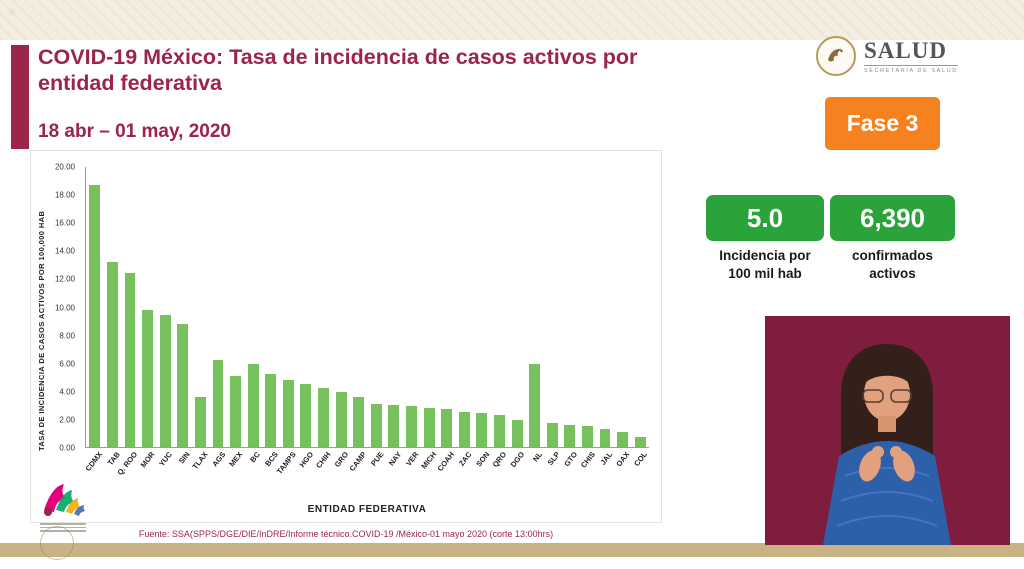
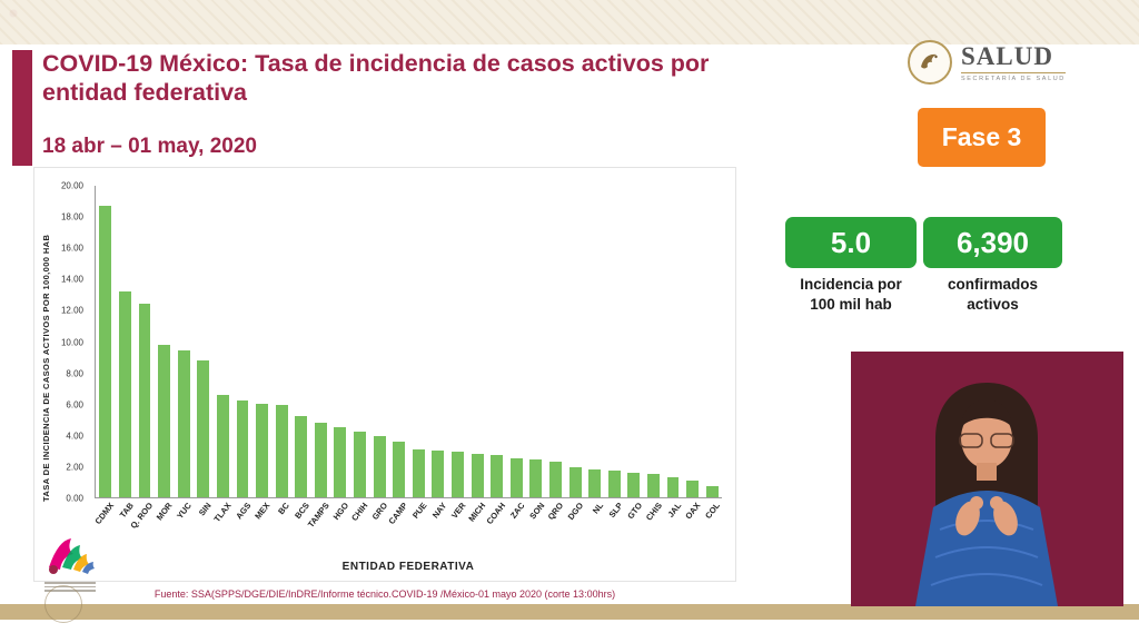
TLAX: 3.6 -> 6.6
MEX: 5.1 -> 6.0
NL: 5.9 -> 1.8
